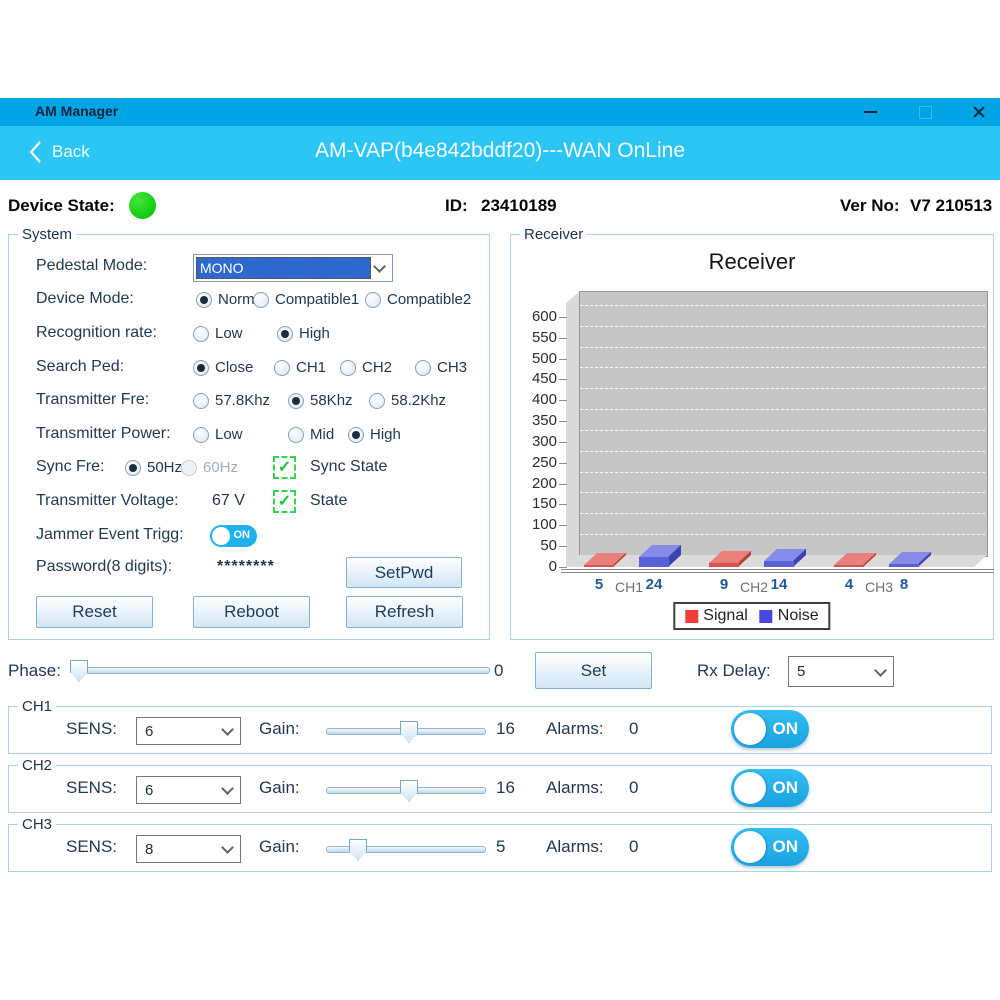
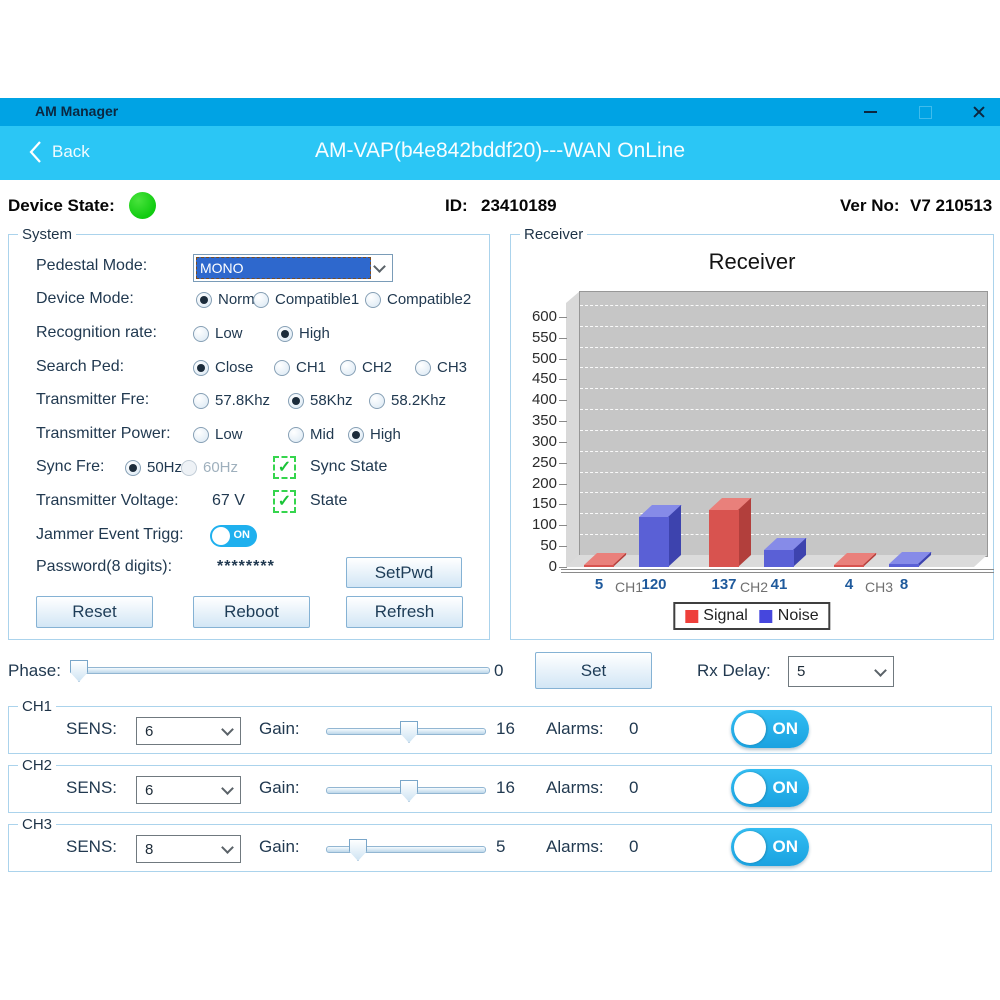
Noise/CH1: 24 -> 120
Signal/CH2: 9 -> 137
Noise/CH2: 14 -> 41
